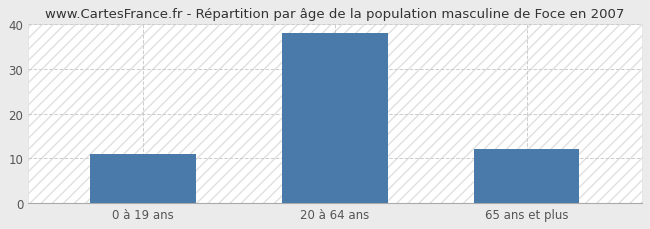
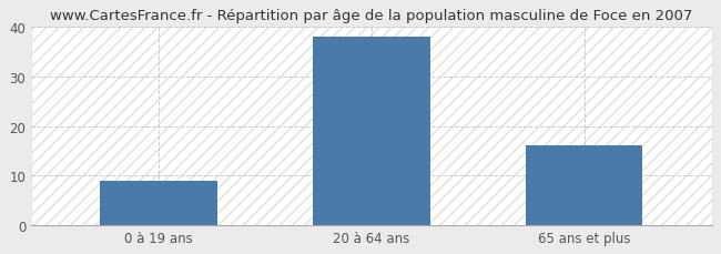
0 à 19 ans: 11 -> 9
65 ans et plus: 12 -> 16
